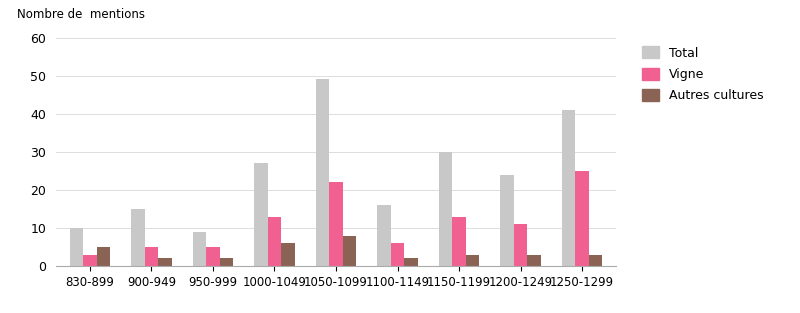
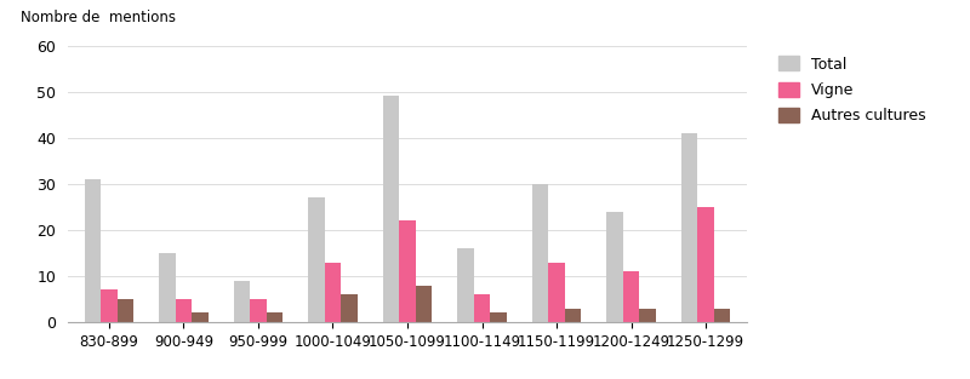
Total/830-899: 10 -> 31
Vigne/830-899: 3 -> 7
